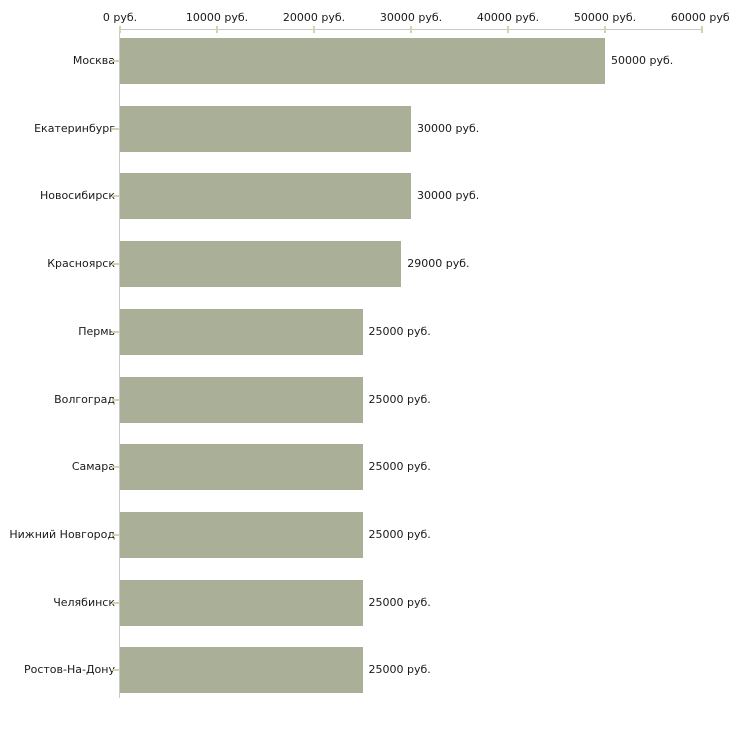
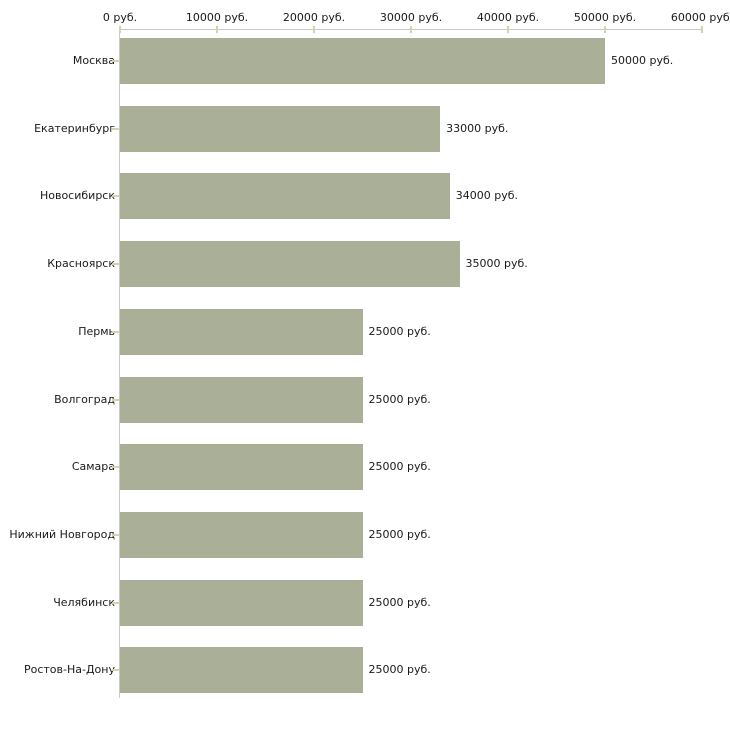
Екатеринбург: 30000 -> 33000
Новосибирск: 30000 -> 34000
Красноярск: 29000 -> 35000
